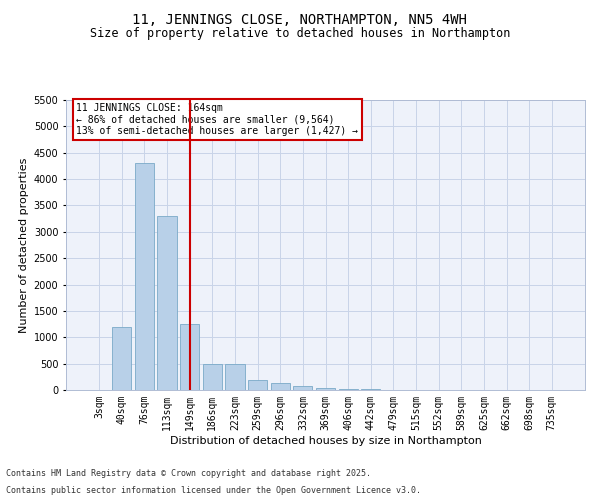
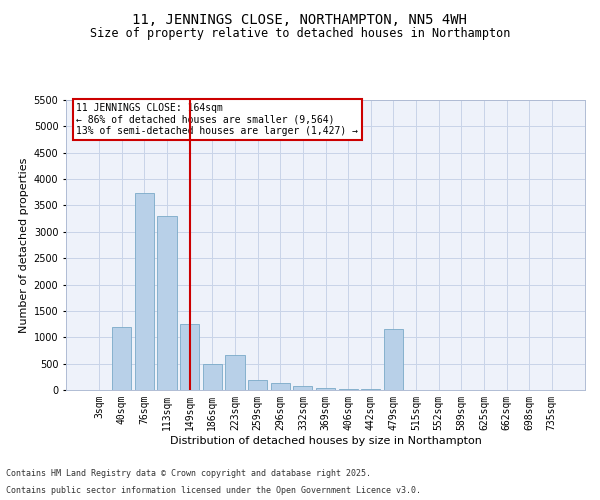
76sqm: 4300 -> 3740
223sqm: 490 -> 660
479sqm: 0 -> 1160
